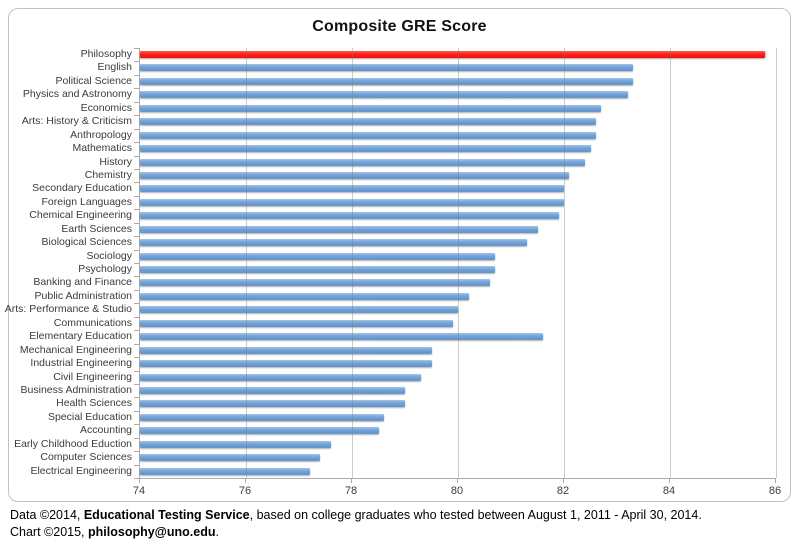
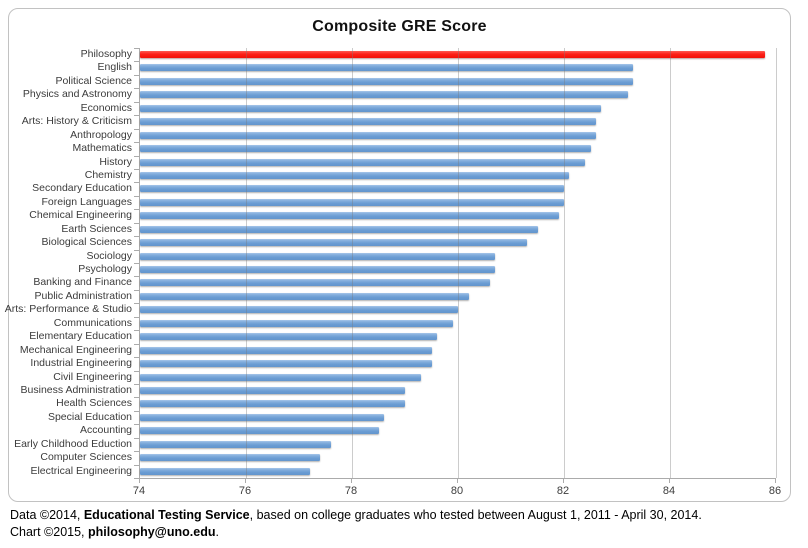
Elementary Education: 81.6 -> 79.6
